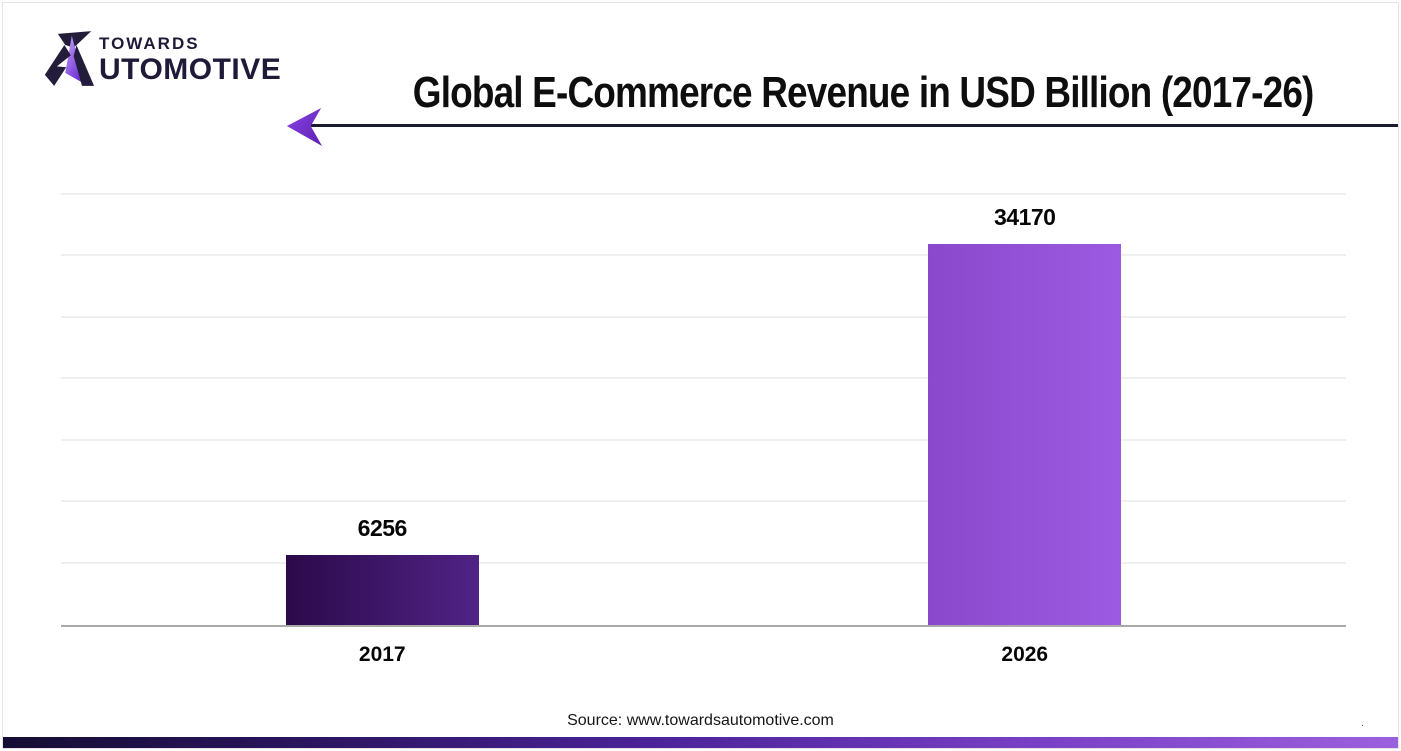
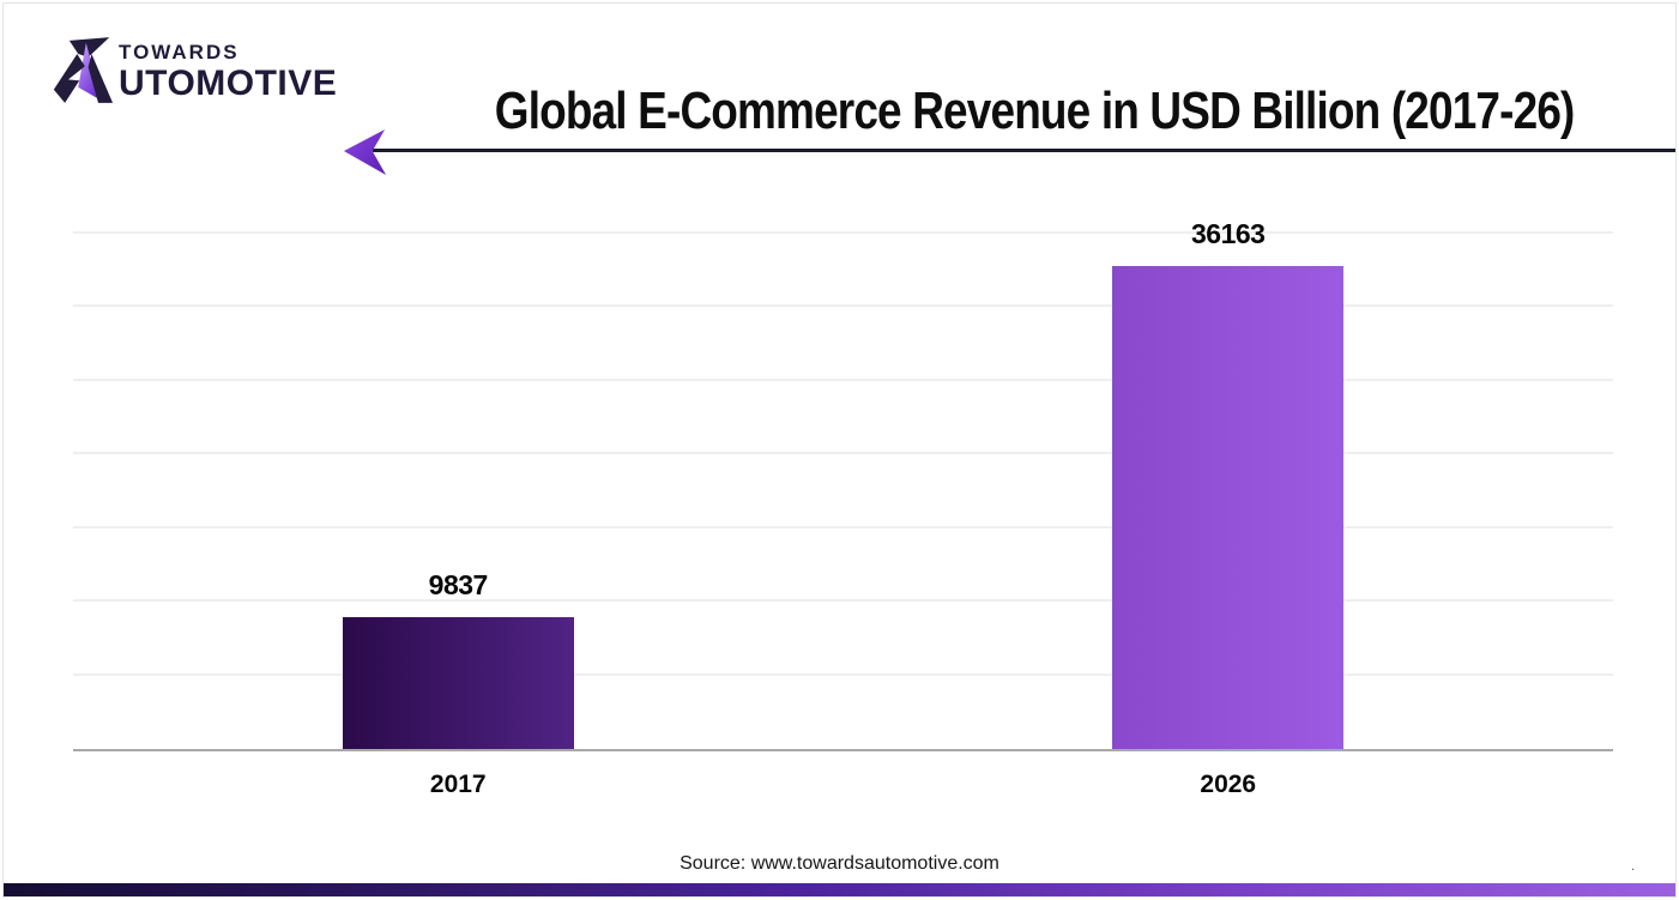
2017: 6256 -> 9837
2026: 34170 -> 36163
